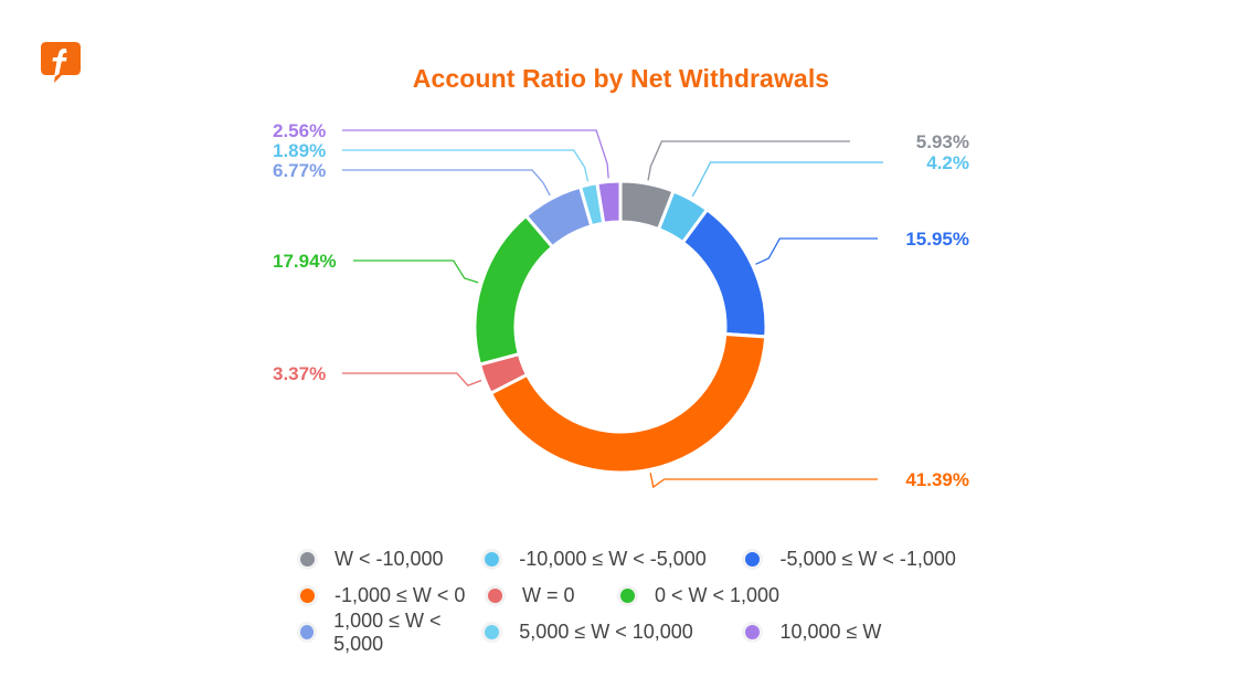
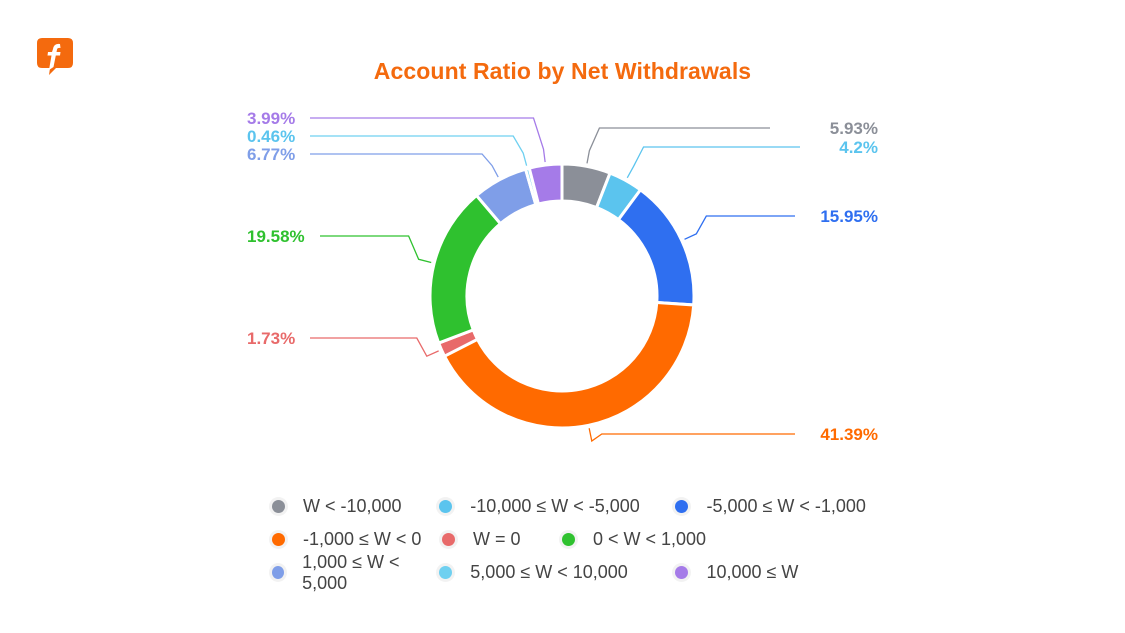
W = 0: 3.37% -> 1.73%
0 < W < 1,000: 17.94% -> 19.58%
5,000 ≤ W < 10,000: 1.89% -> 0.46%
10,000 ≤ W: 2.56% -> 3.99%
